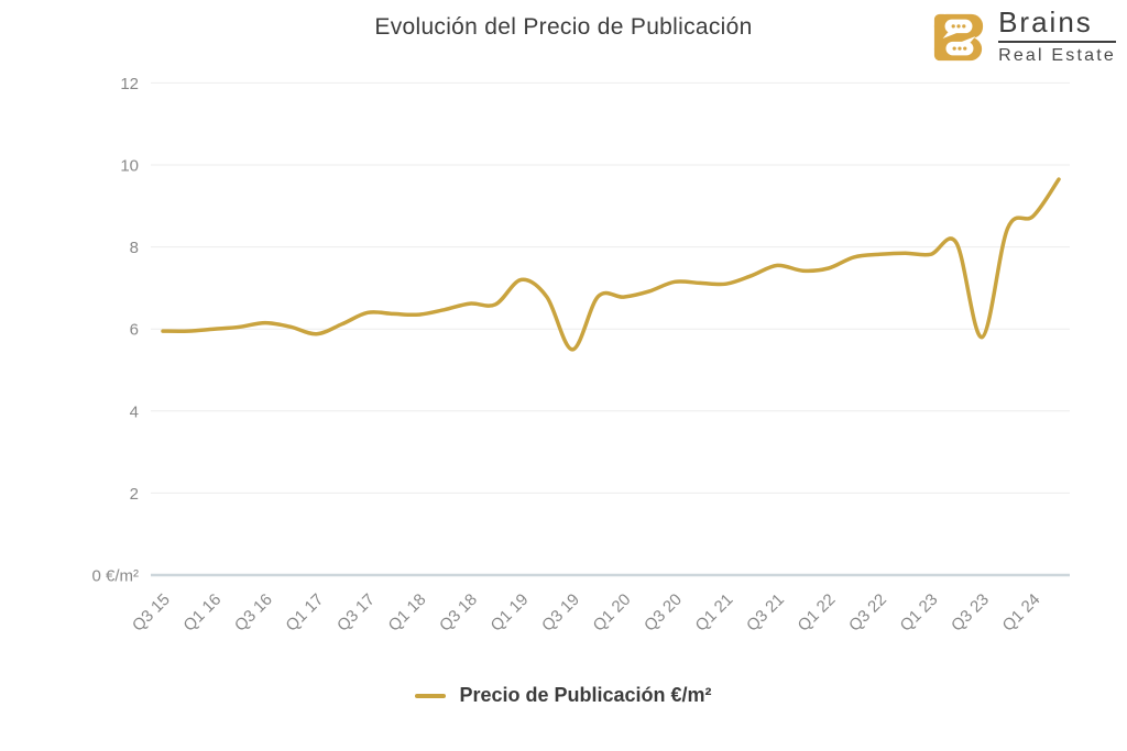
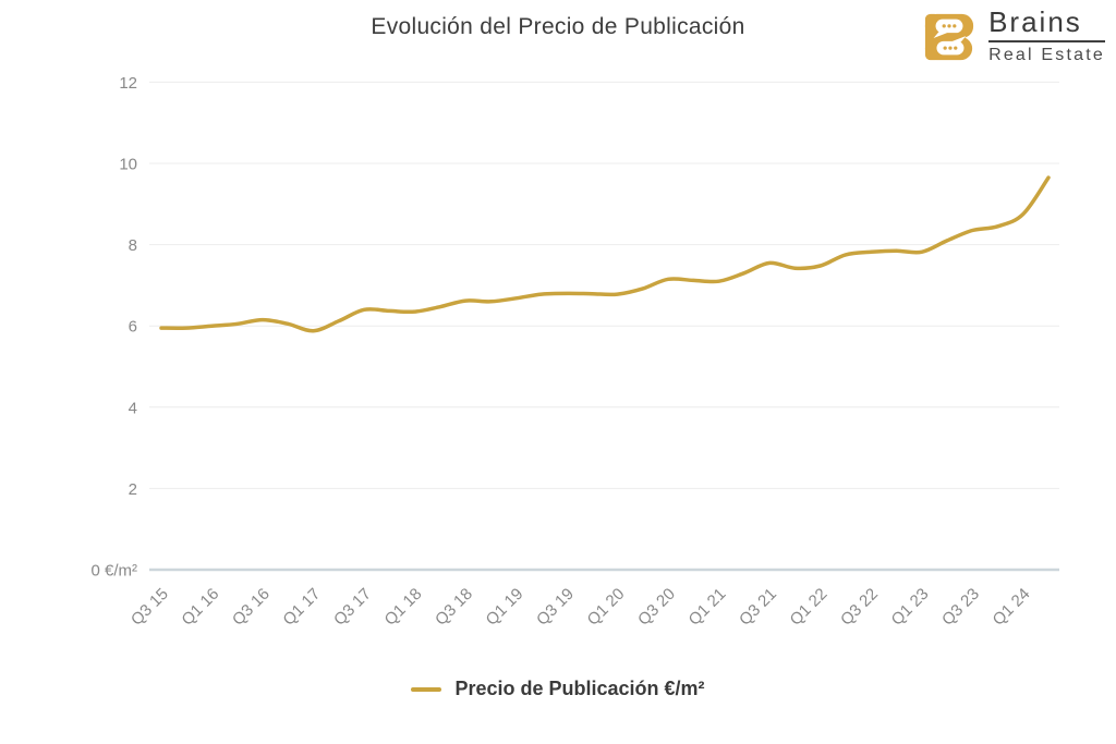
Q1 19: 7.2 -> 6.7
Q3 19: 5.5 -> 6.8
Q3 23: 5.8 -> 8.3
